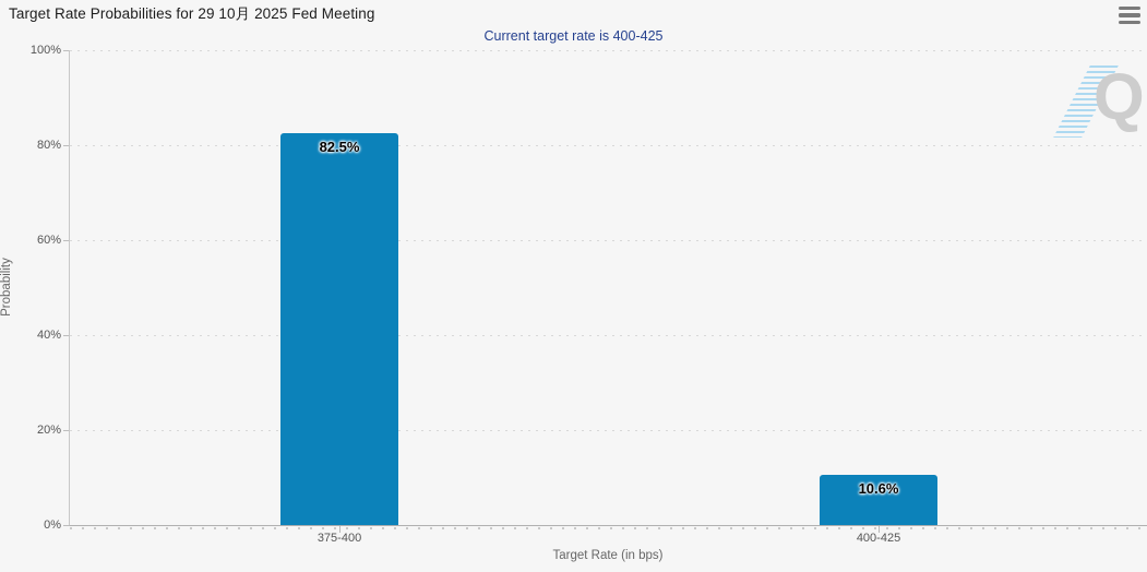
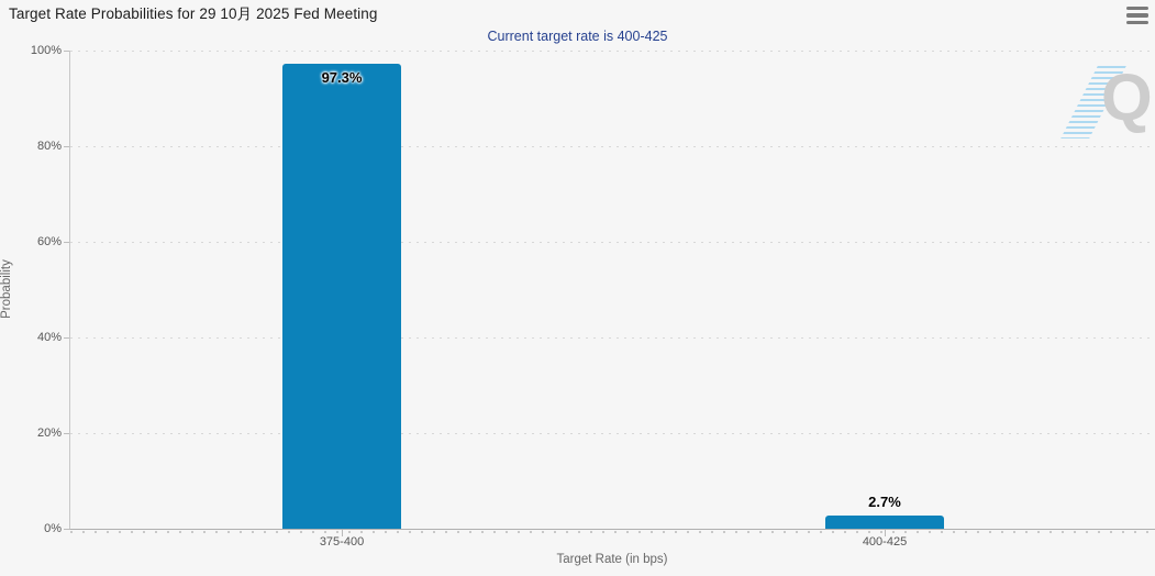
375-400: 82.5% -> 97.3%
400-425: 10.6% -> 2.7%
